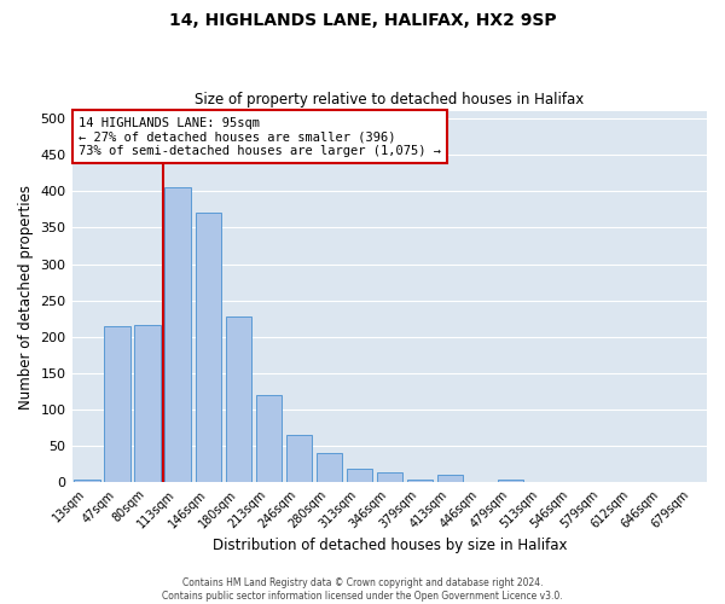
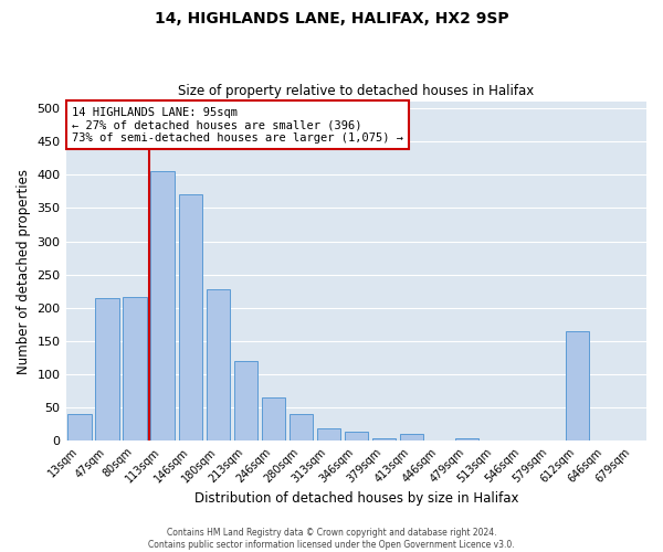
13sqm: 3 -> 40
612sqm: 1 -> 164
